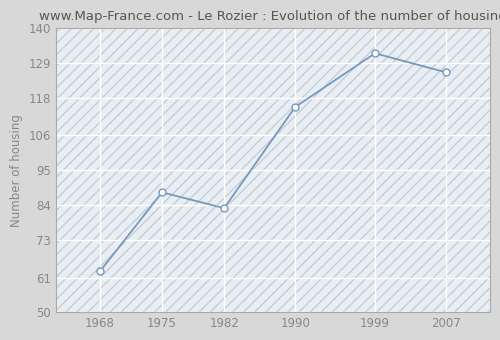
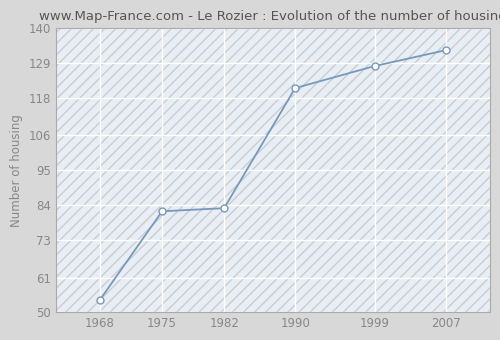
1968: 63 -> 54
1975: 88 -> 82
1990: 115 -> 121
1999: 132 -> 128
2007: 126 -> 133
